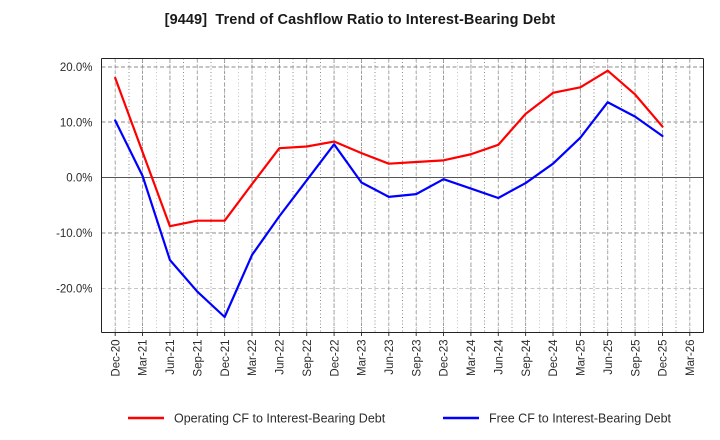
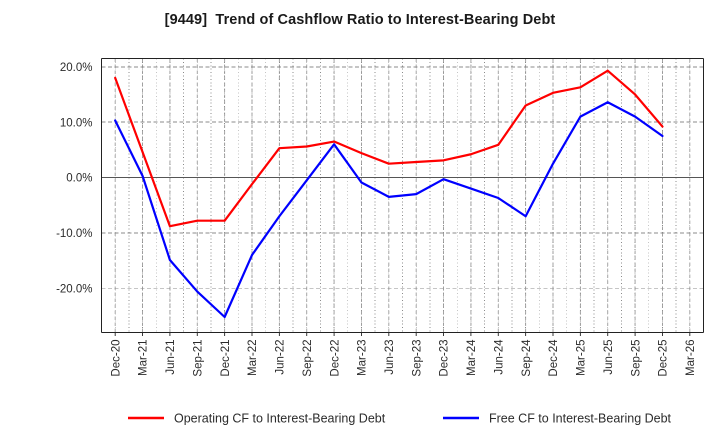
Operating CF to Interest-Bearing Debt/Sep-24: 12% -> 13%
Free CF to Interest-Bearing Debt/Sep-24: -1% -> -7%
Free CF to Interest-Bearing Debt/Mar-25: 7% -> 11%
